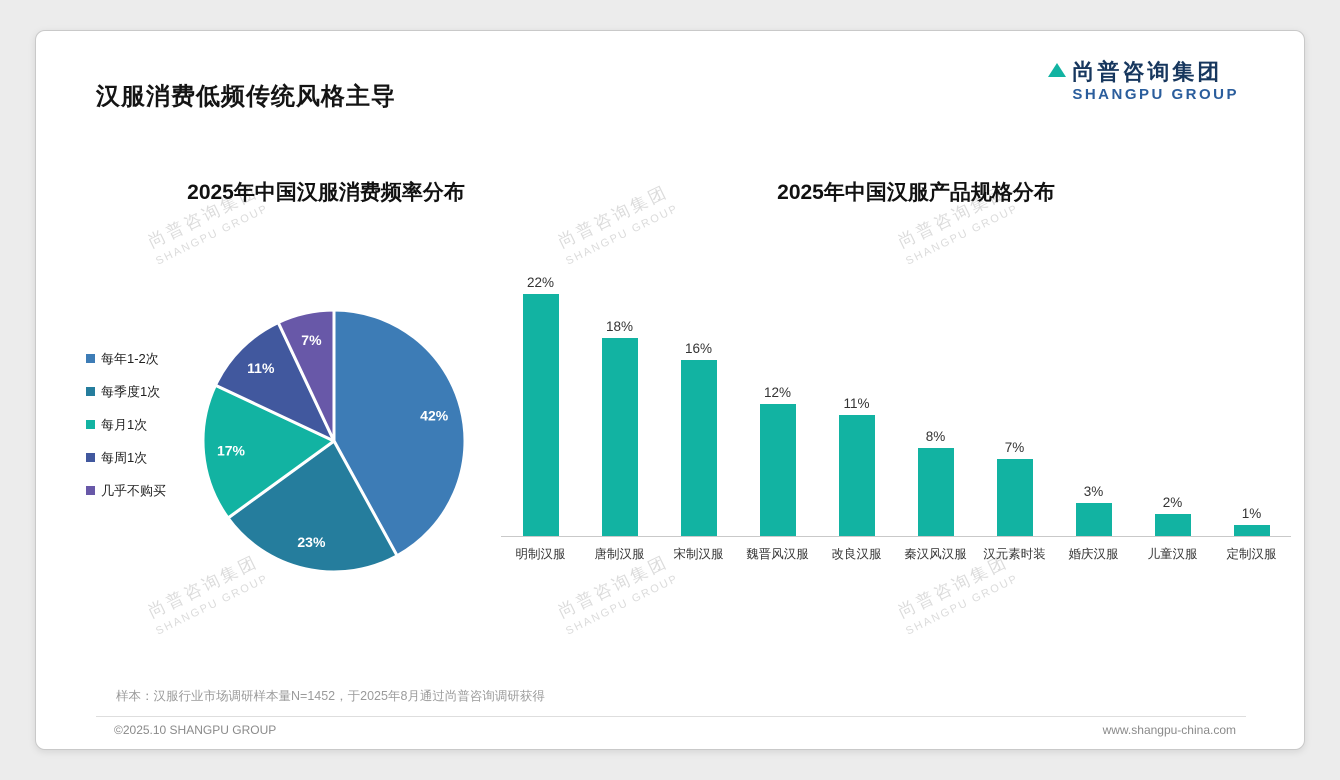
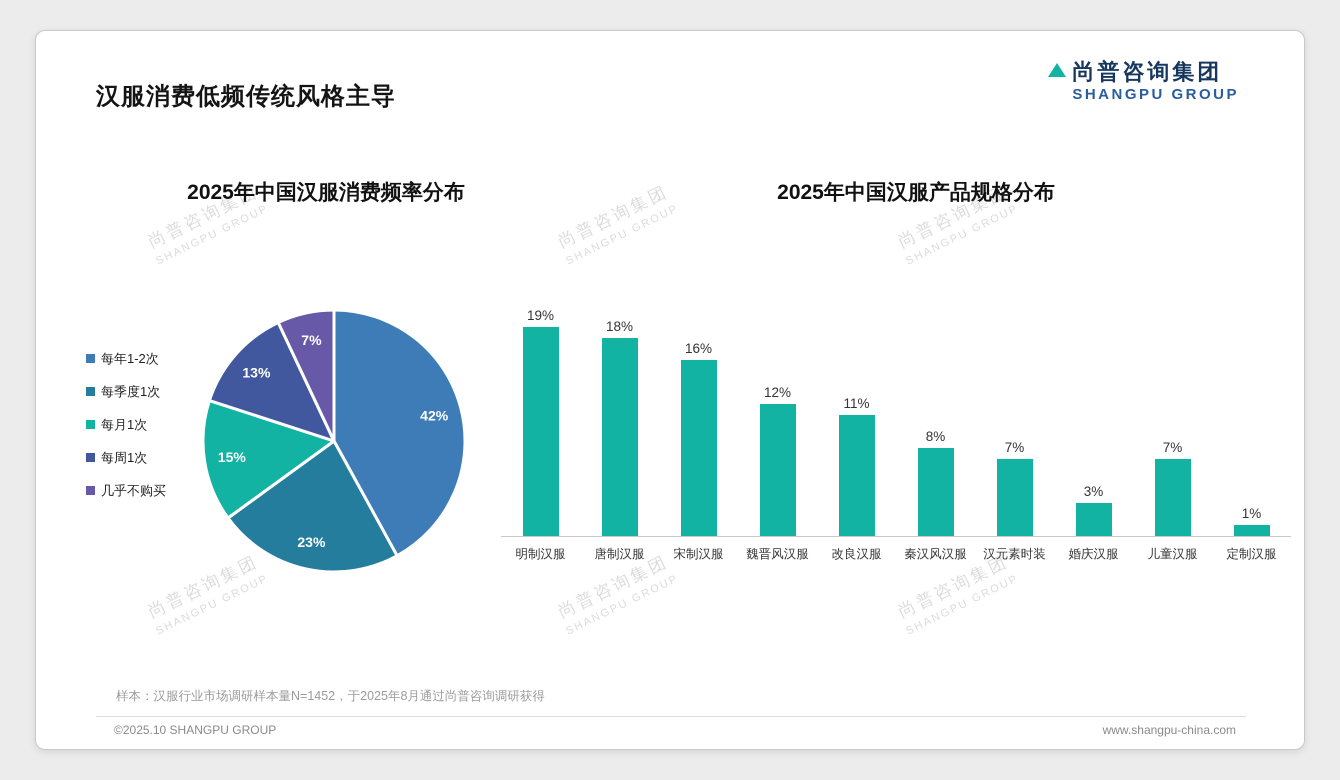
2025年中国汉服消费频率分布/每月1次: 17% -> 15%
2025年中国汉服消费频率分布/每周1次: 11% -> 13%
2025年中国汉服产品规格分布/明制汉服: 22% -> 19%
2025年中国汉服产品规格分布/儿童汉服: 2% -> 7%
